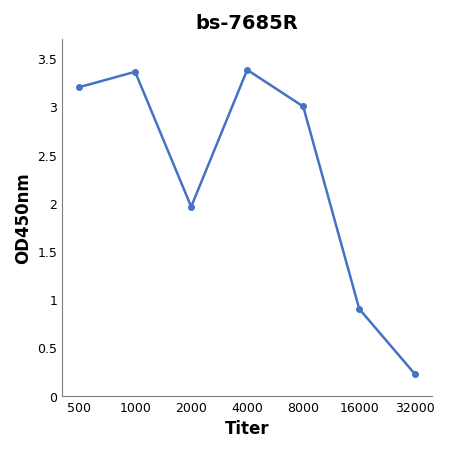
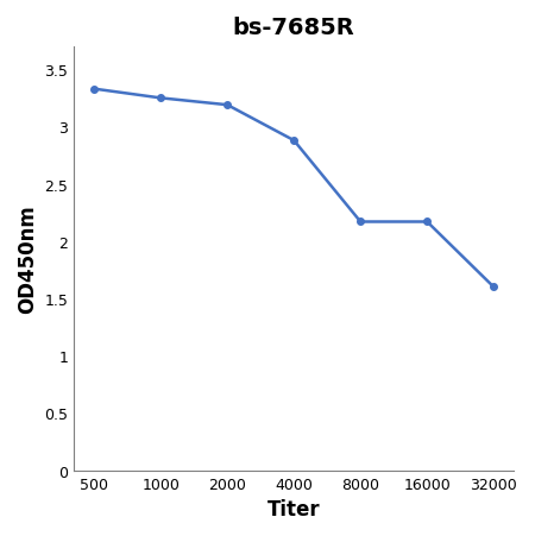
500: 3.20 -> 3.33
1000: 3.36 -> 3.25
2000: 1.96 -> 3.19
4000: 3.38 -> 2.88
8000: 3.00 -> 2.17
16000: 0.90 -> 2.17
32000: 0.22 -> 1.60
